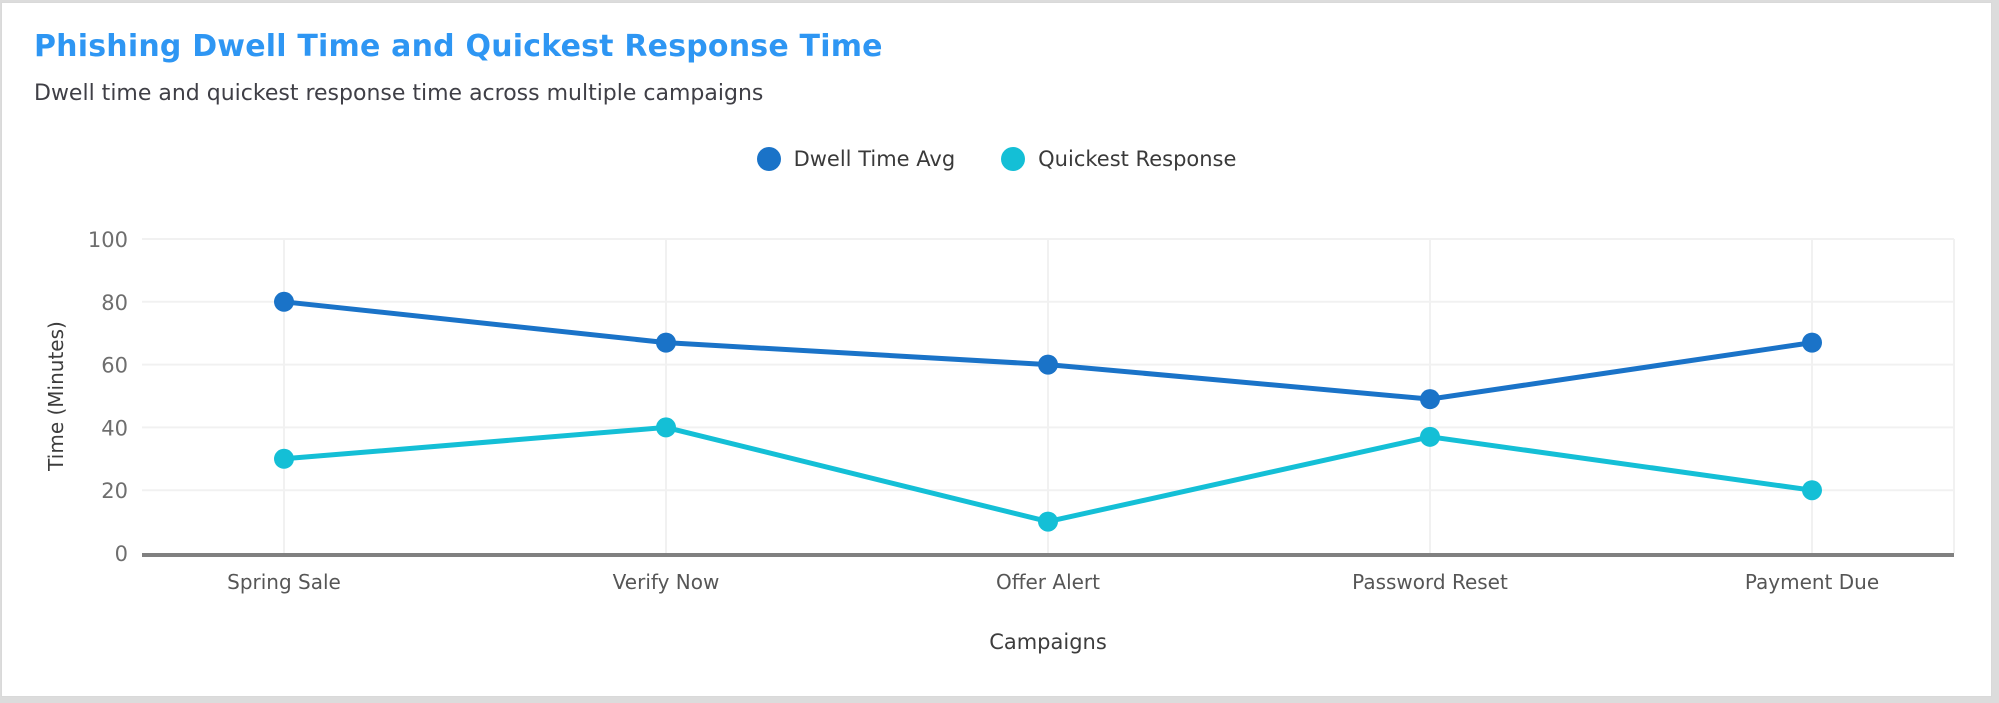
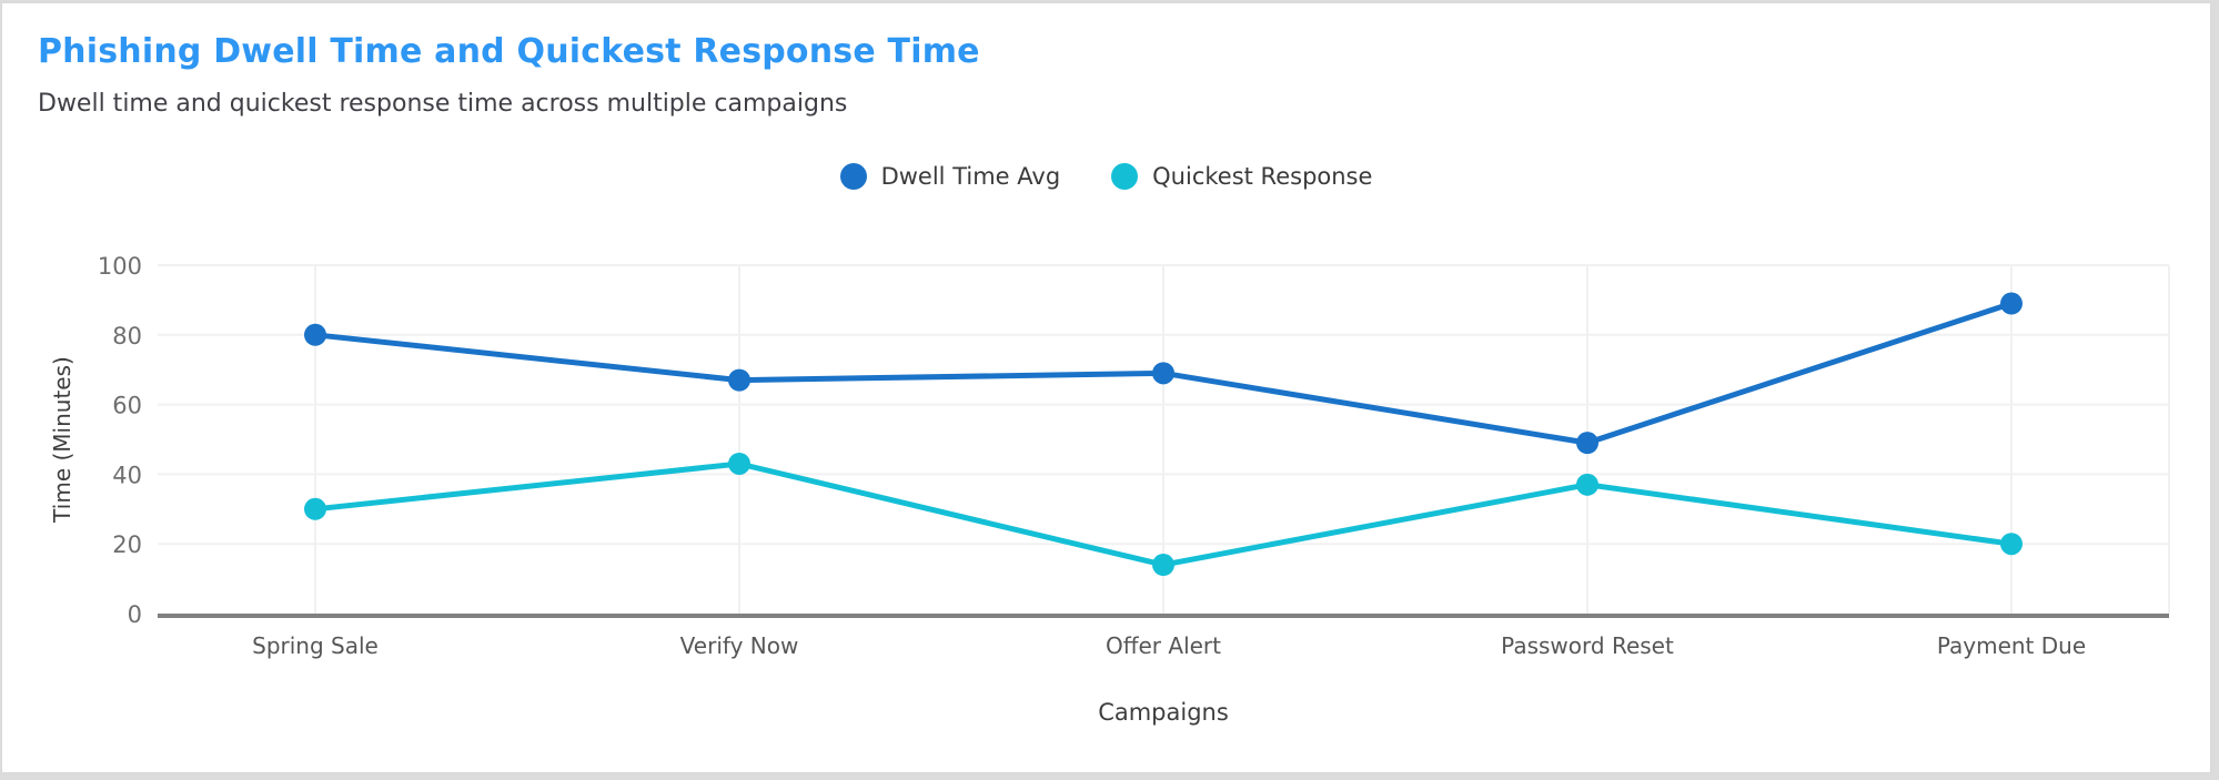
Quickest Response/Verify Now: 40 -> 43
Dwell Time Avg/Offer Alert: 60 -> 69
Quickest Response/Offer Alert: 10 -> 14
Dwell Time Avg/Payment Due: 67 -> 89
